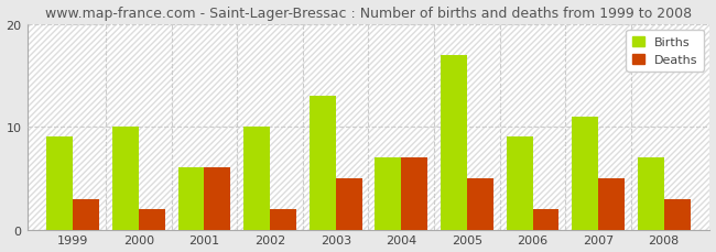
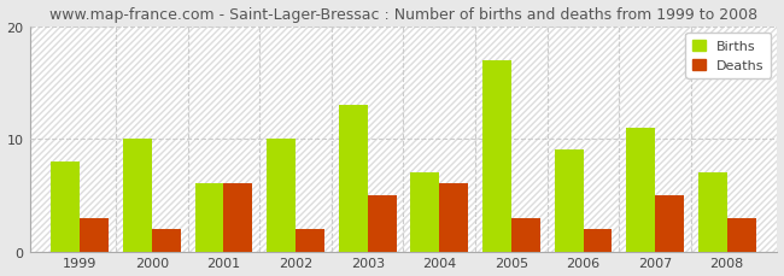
Births/1999: 9 -> 8
Deaths/2004: 7 -> 6
Deaths/2005: 5 -> 3
